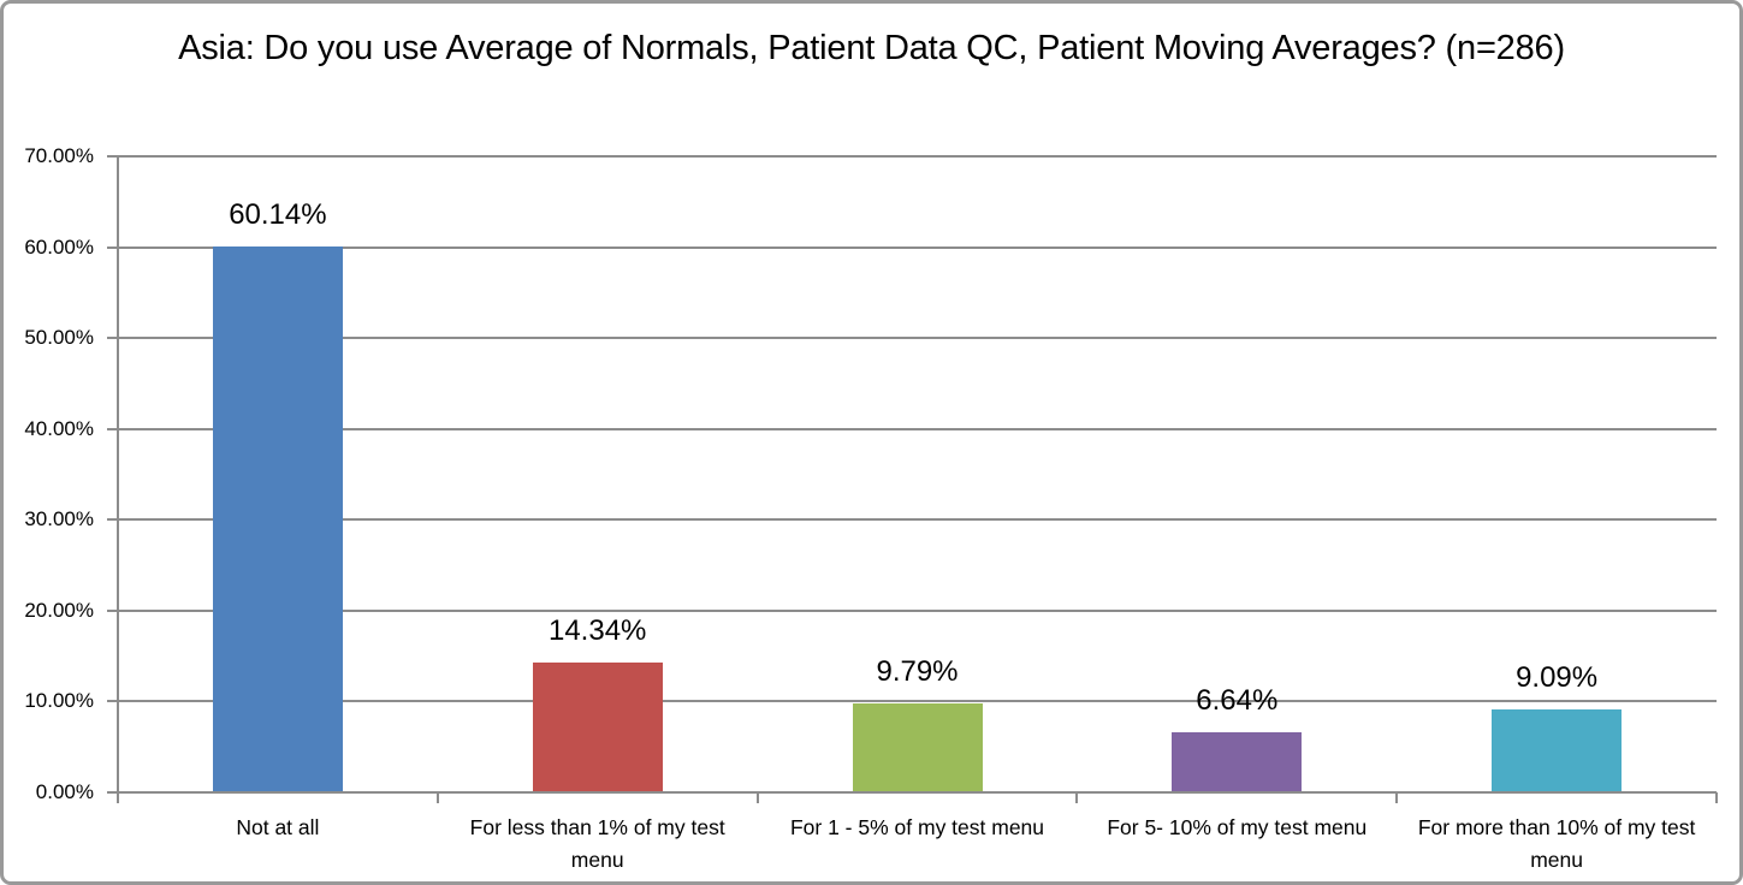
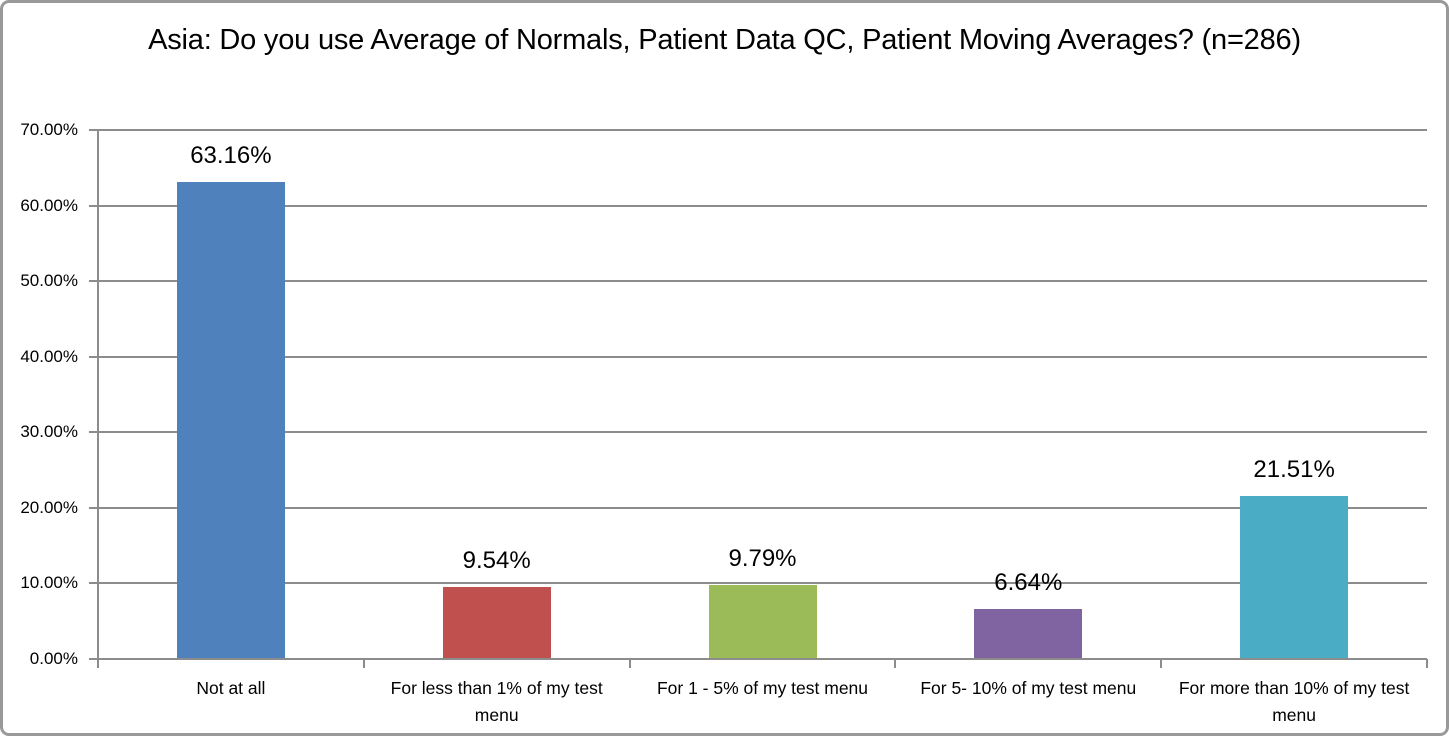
Not at all: 60.14% -> 63.16%
For less than 1% of my test menu: 14.34% -> 9.54%
For more than 10% of my test menu: 9.09% -> 21.51%
